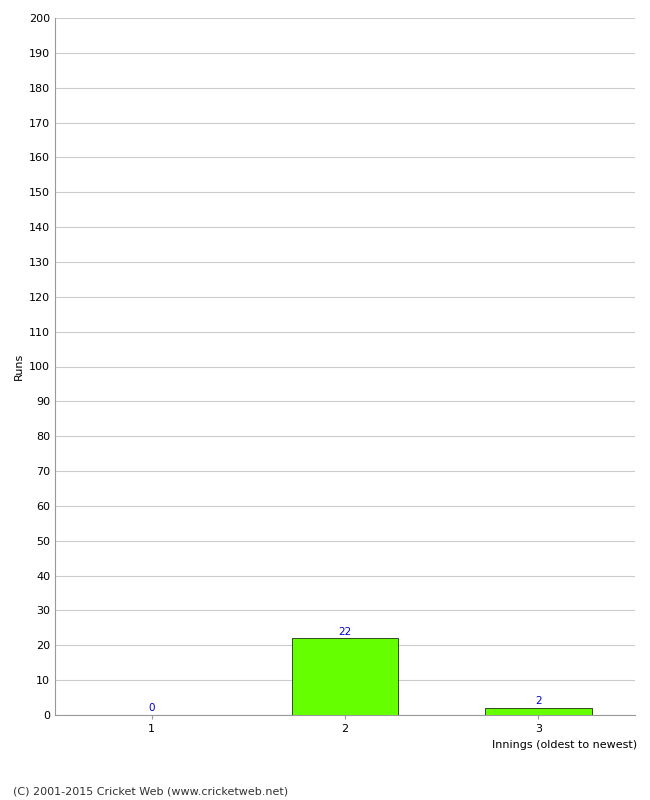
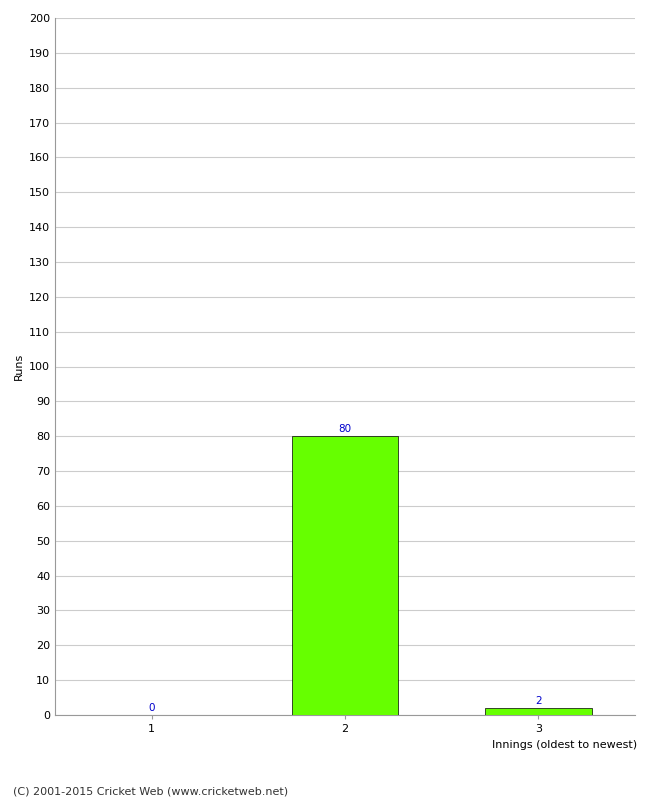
2: 22 -> 80
